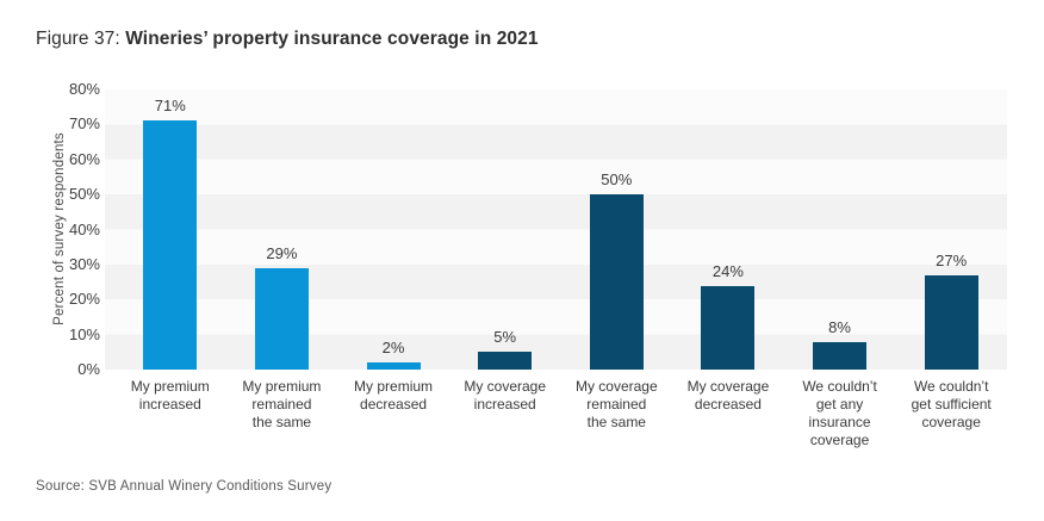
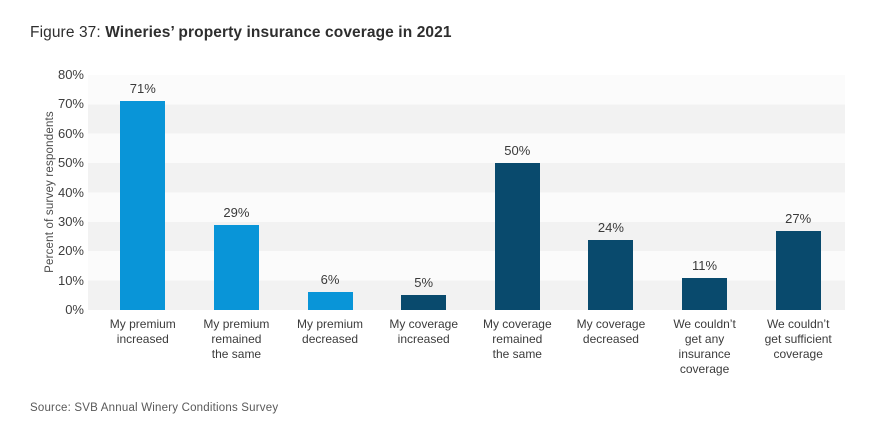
My premium decreased: 2% -> 6%
We couldn’t get any insurance coverage: 8% -> 11%
